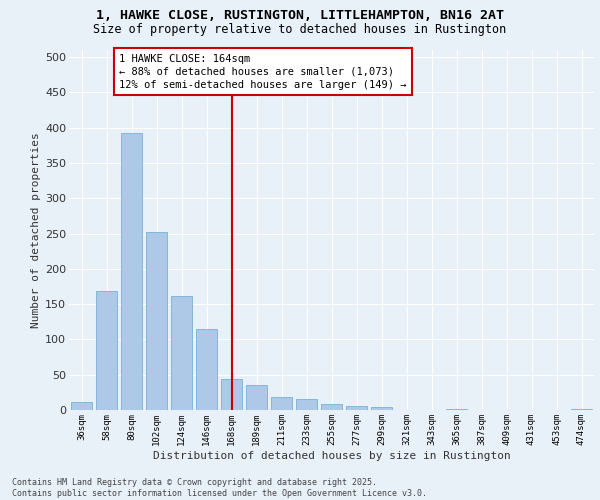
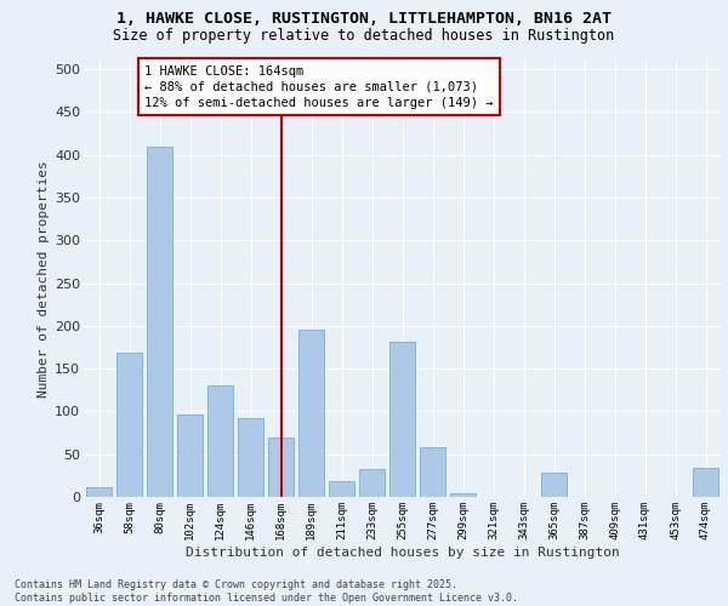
80sqm: 393 -> 410
102sqm: 252 -> 96
124sqm: 161 -> 130
146sqm: 115 -> 92
168sqm: 44 -> 70
189sqm: 35 -> 196
233sqm: 15 -> 32
255sqm: 8 -> 182
277sqm: 5 -> 58
365sqm: 2 -> 28
474sqm: 2 -> 34
